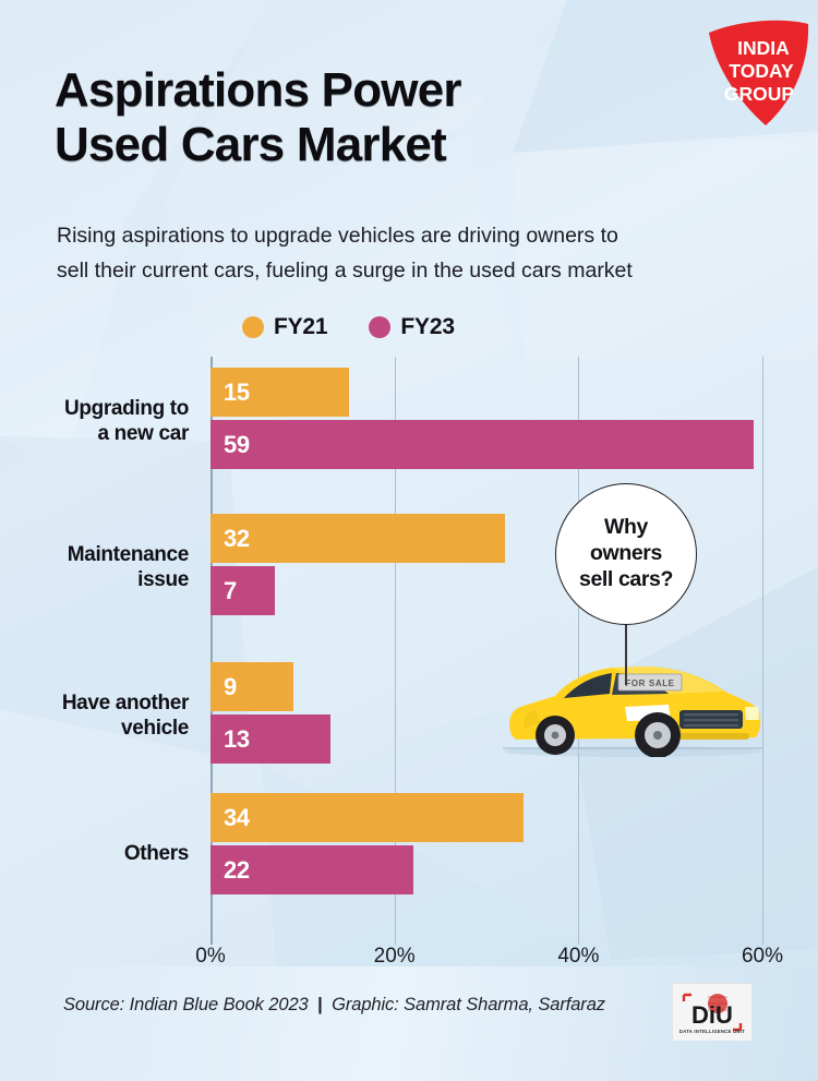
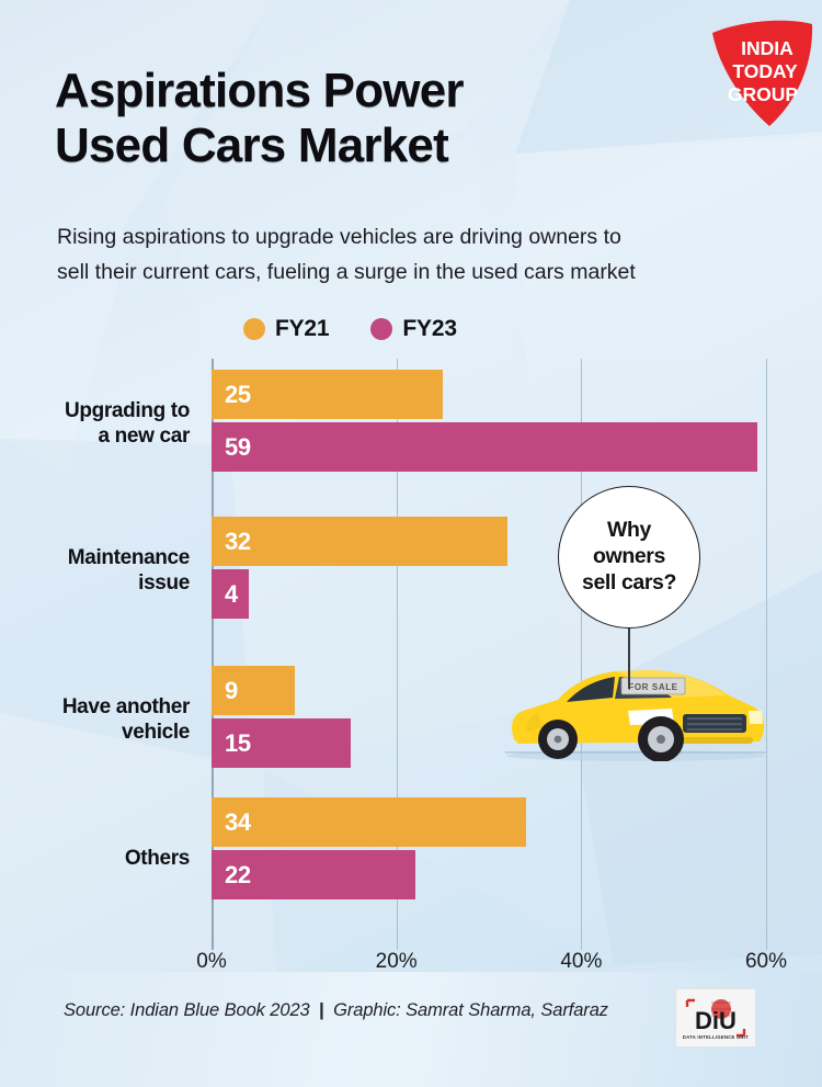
FY21/Upgrading to a new car: 15 -> 25
FY23/Maintenance issue: 7 -> 4
FY23/Have another vehicle: 13 -> 15
